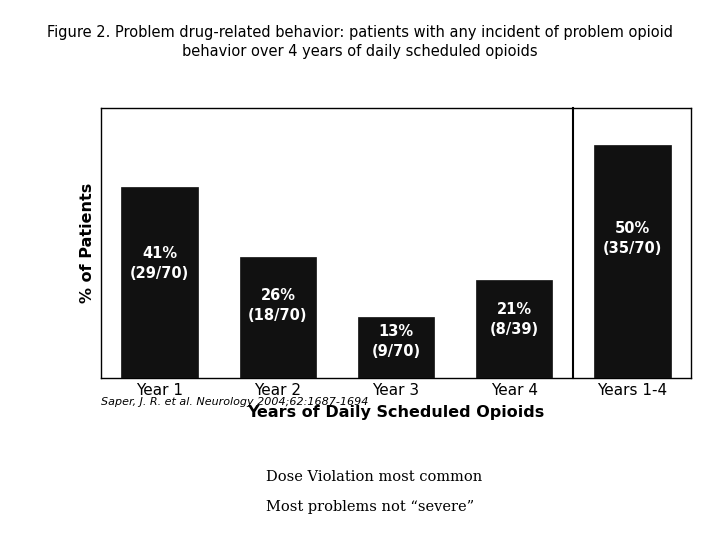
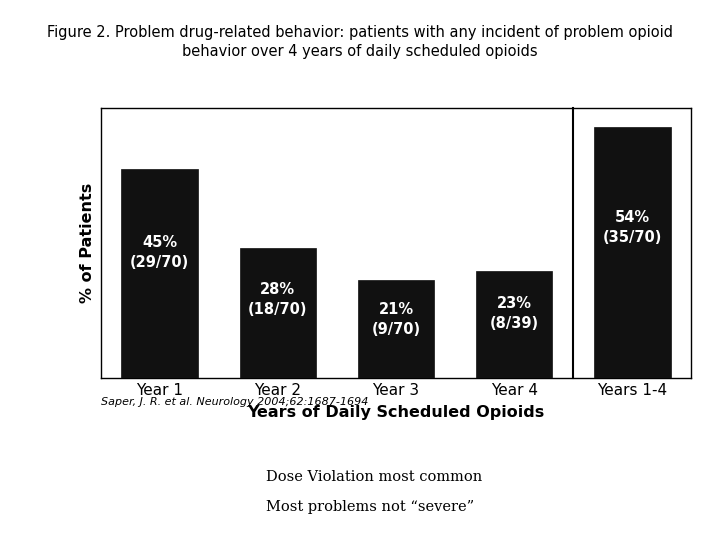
Year 1: 41% -> 45%
Year 2: 26% -> 28%
Year 3: 13% -> 21%
Year 4: 21% -> 23%
Years 1-4: 50% -> 54%
